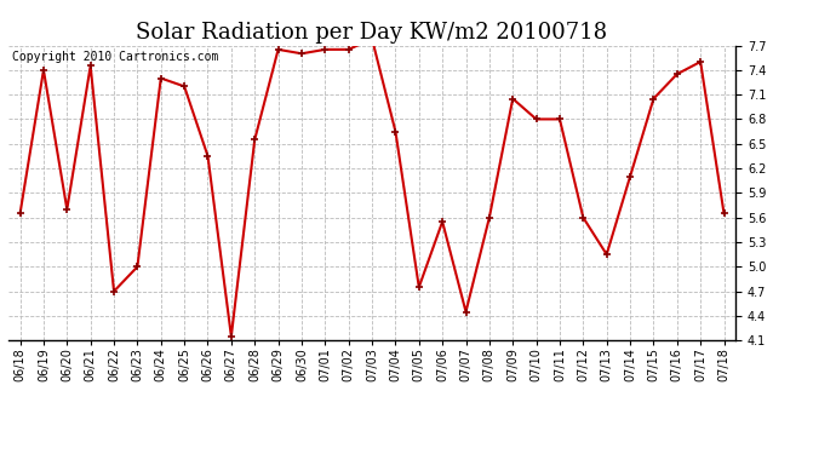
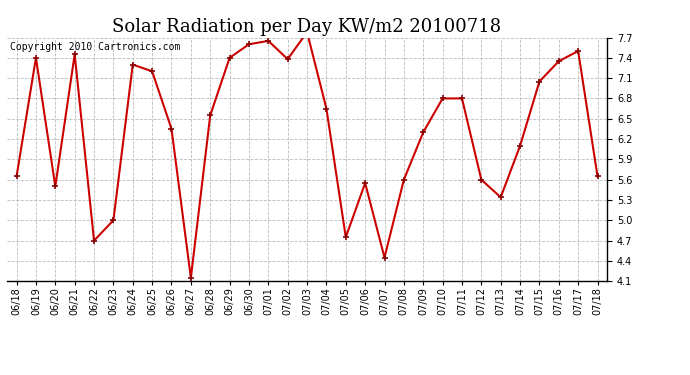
06/20: 5.70 -> 5.50
06/29: 7.65 -> 7.40
07/02: 7.65 -> 7.38
07/09: 7.05 -> 6.30
07/13: 5.15 -> 5.34
